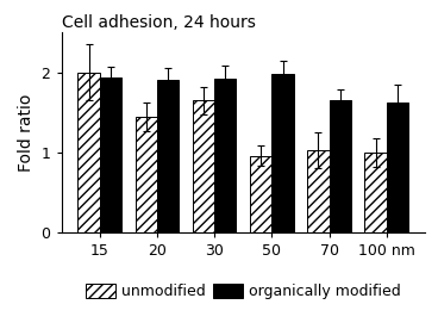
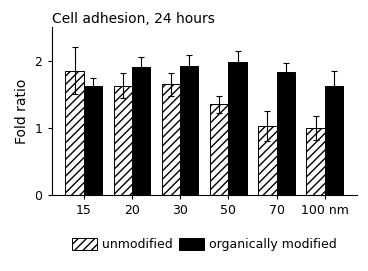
unmodified/15: 2.00 -> 1.85
organically modified/15: 1.94 -> 1.62
unmodified/20: 1.44 -> 1.63
unmodified/50: 0.96 -> 1.35
organically modified/70: 1.66 -> 1.83
